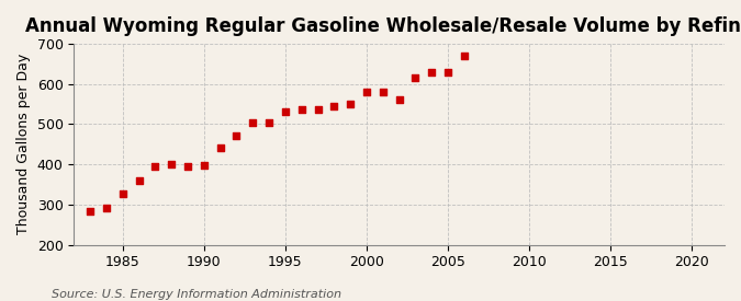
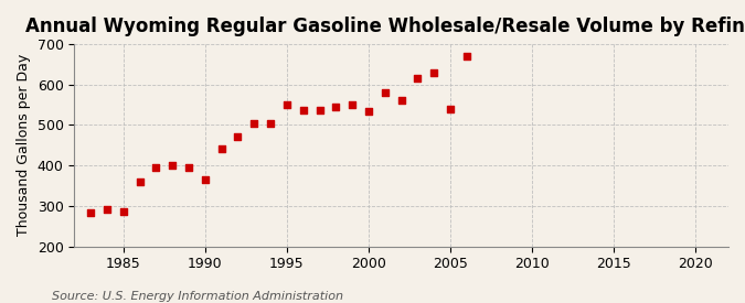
1985: 328 -> 285
1990: 398 -> 365
1995: 530 -> 550
2000: 580 -> 535
2005: 630 -> 540
